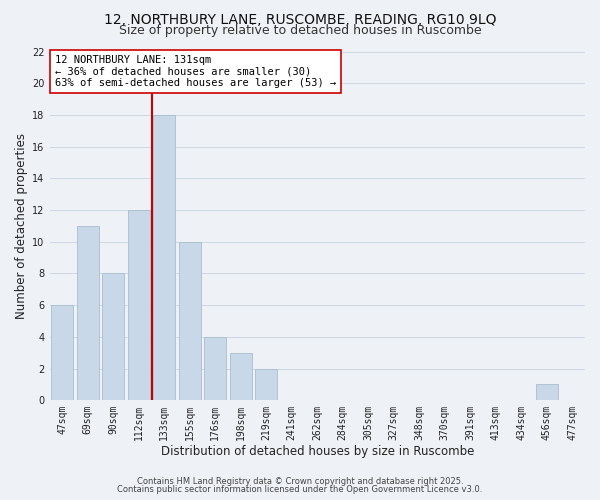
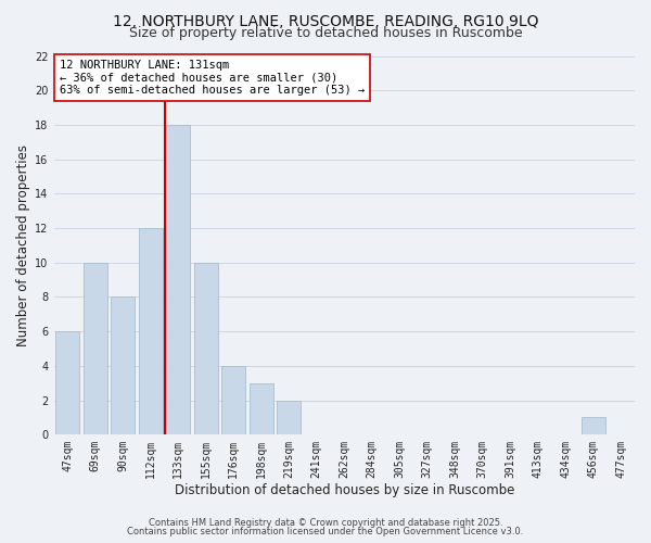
69sqm: 11 -> 10
